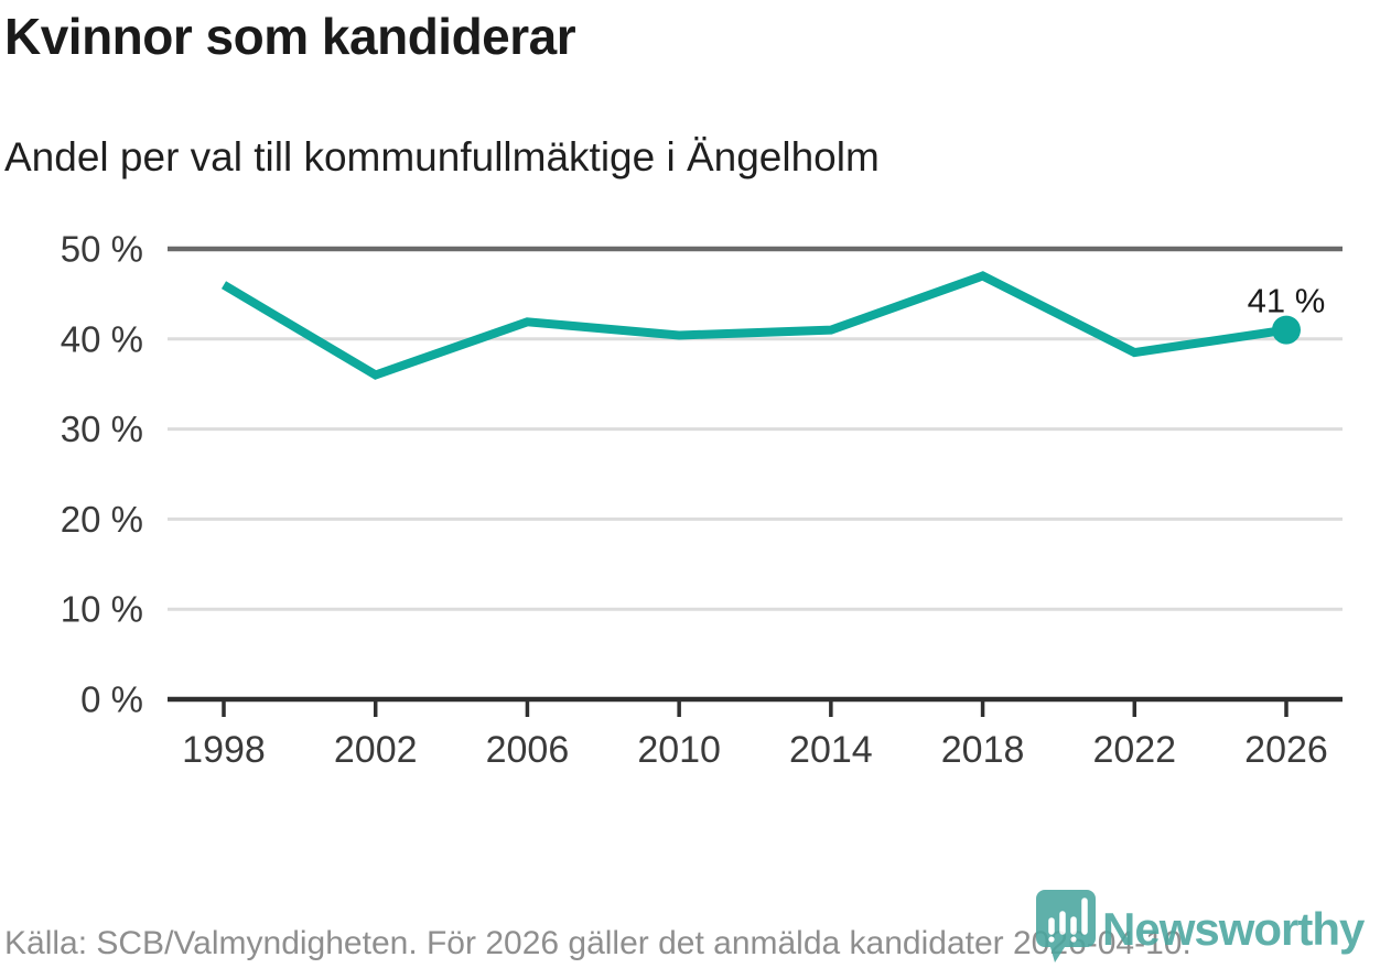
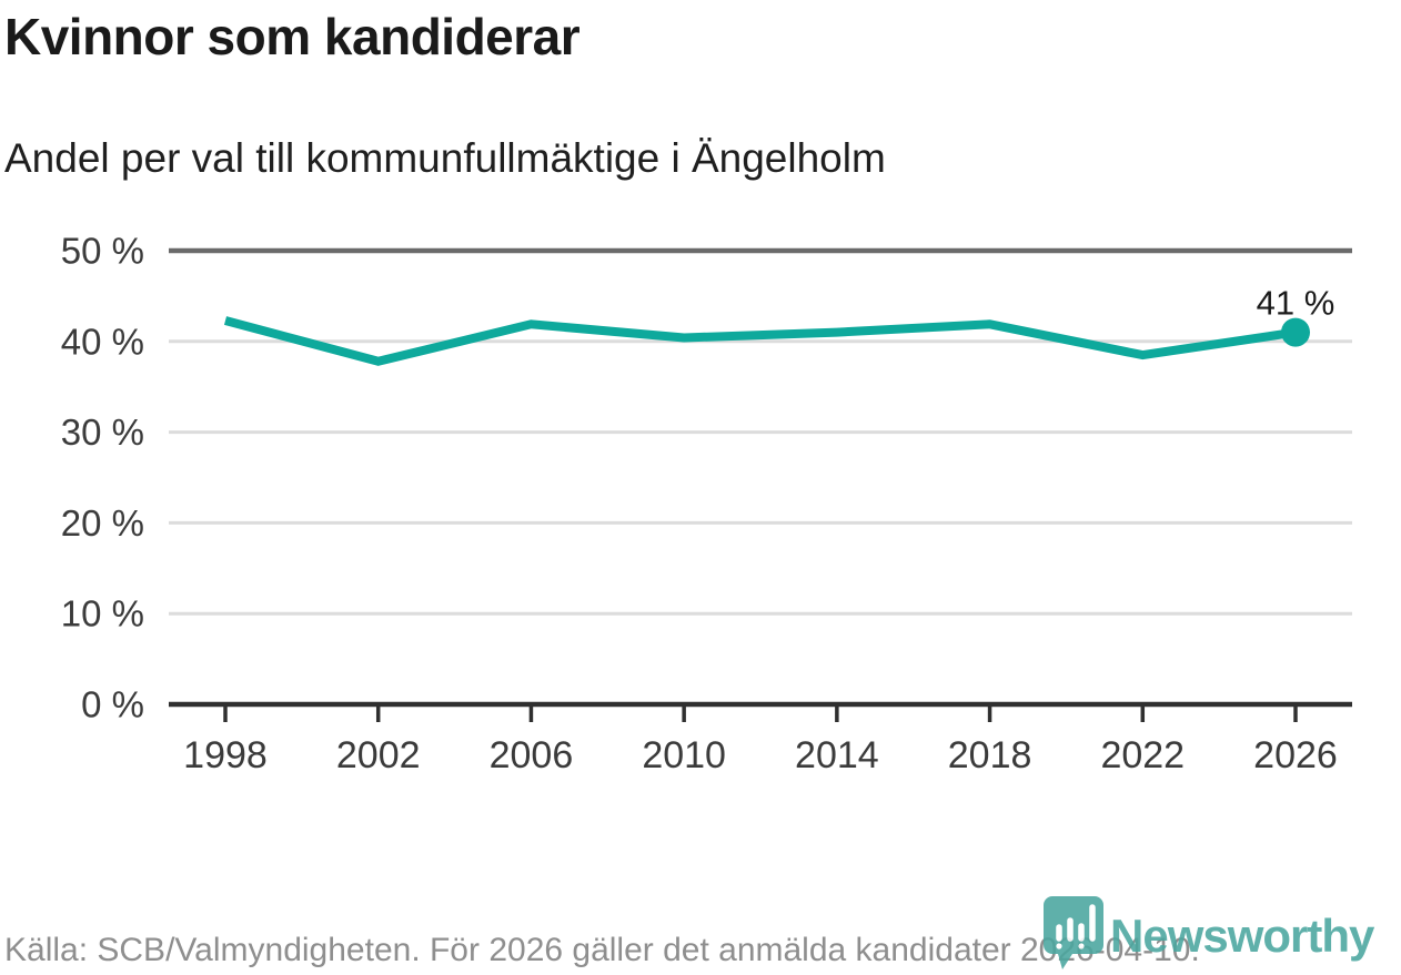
1998: 46% -> 42%
2002: 36% -> 38%
2018: 47% -> 42%
